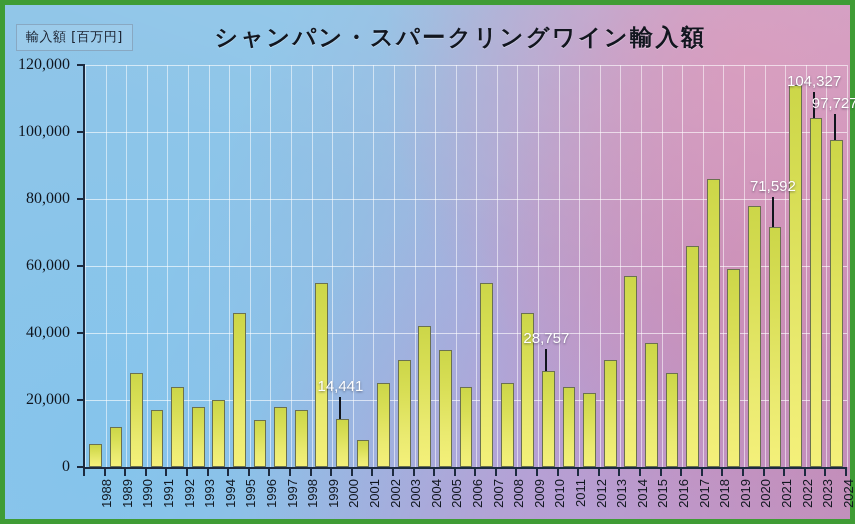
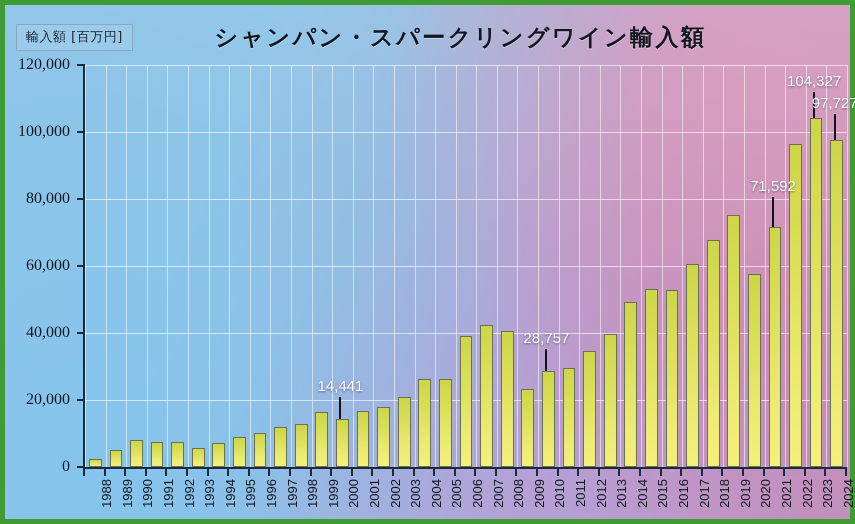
1988: 7000 -> 2000
1989: 12000 -> 5000
1990: 28000 -> 8000
1991: 17000 -> 8000
1992: 24000 -> 8000
1993: 18000 -> 6000
1994: 20000 -> 7000
1995: 46000 -> 9000
1996: 14000 -> 10000
1997: 18000 -> 12000
1998: 17000 -> 13000
1999: 55000 -> 16000
2001: 8000 -> 17000
2002: 25000 -> 18000
2003: 32000 -> 21000
2004: 42000 -> 26000
2005: 35000 -> 26000
2006: 24000 -> 39000
2007: 55000 -> 42000
2008: 25000 -> 41000
2009: 46000 -> 23000
2011: 24000 -> 30000
2012: 22000 -> 34000
2013: 32000 -> 40000
2014: 57000 -> 49000
2015: 37000 -> 53000
2016: 28000 -> 53000
2017: 66000 -> 61000
2018: 86000 -> 68000
2019: 59000 -> 75000
2020: 78000 -> 58000
2022: 114000 -> 96000
